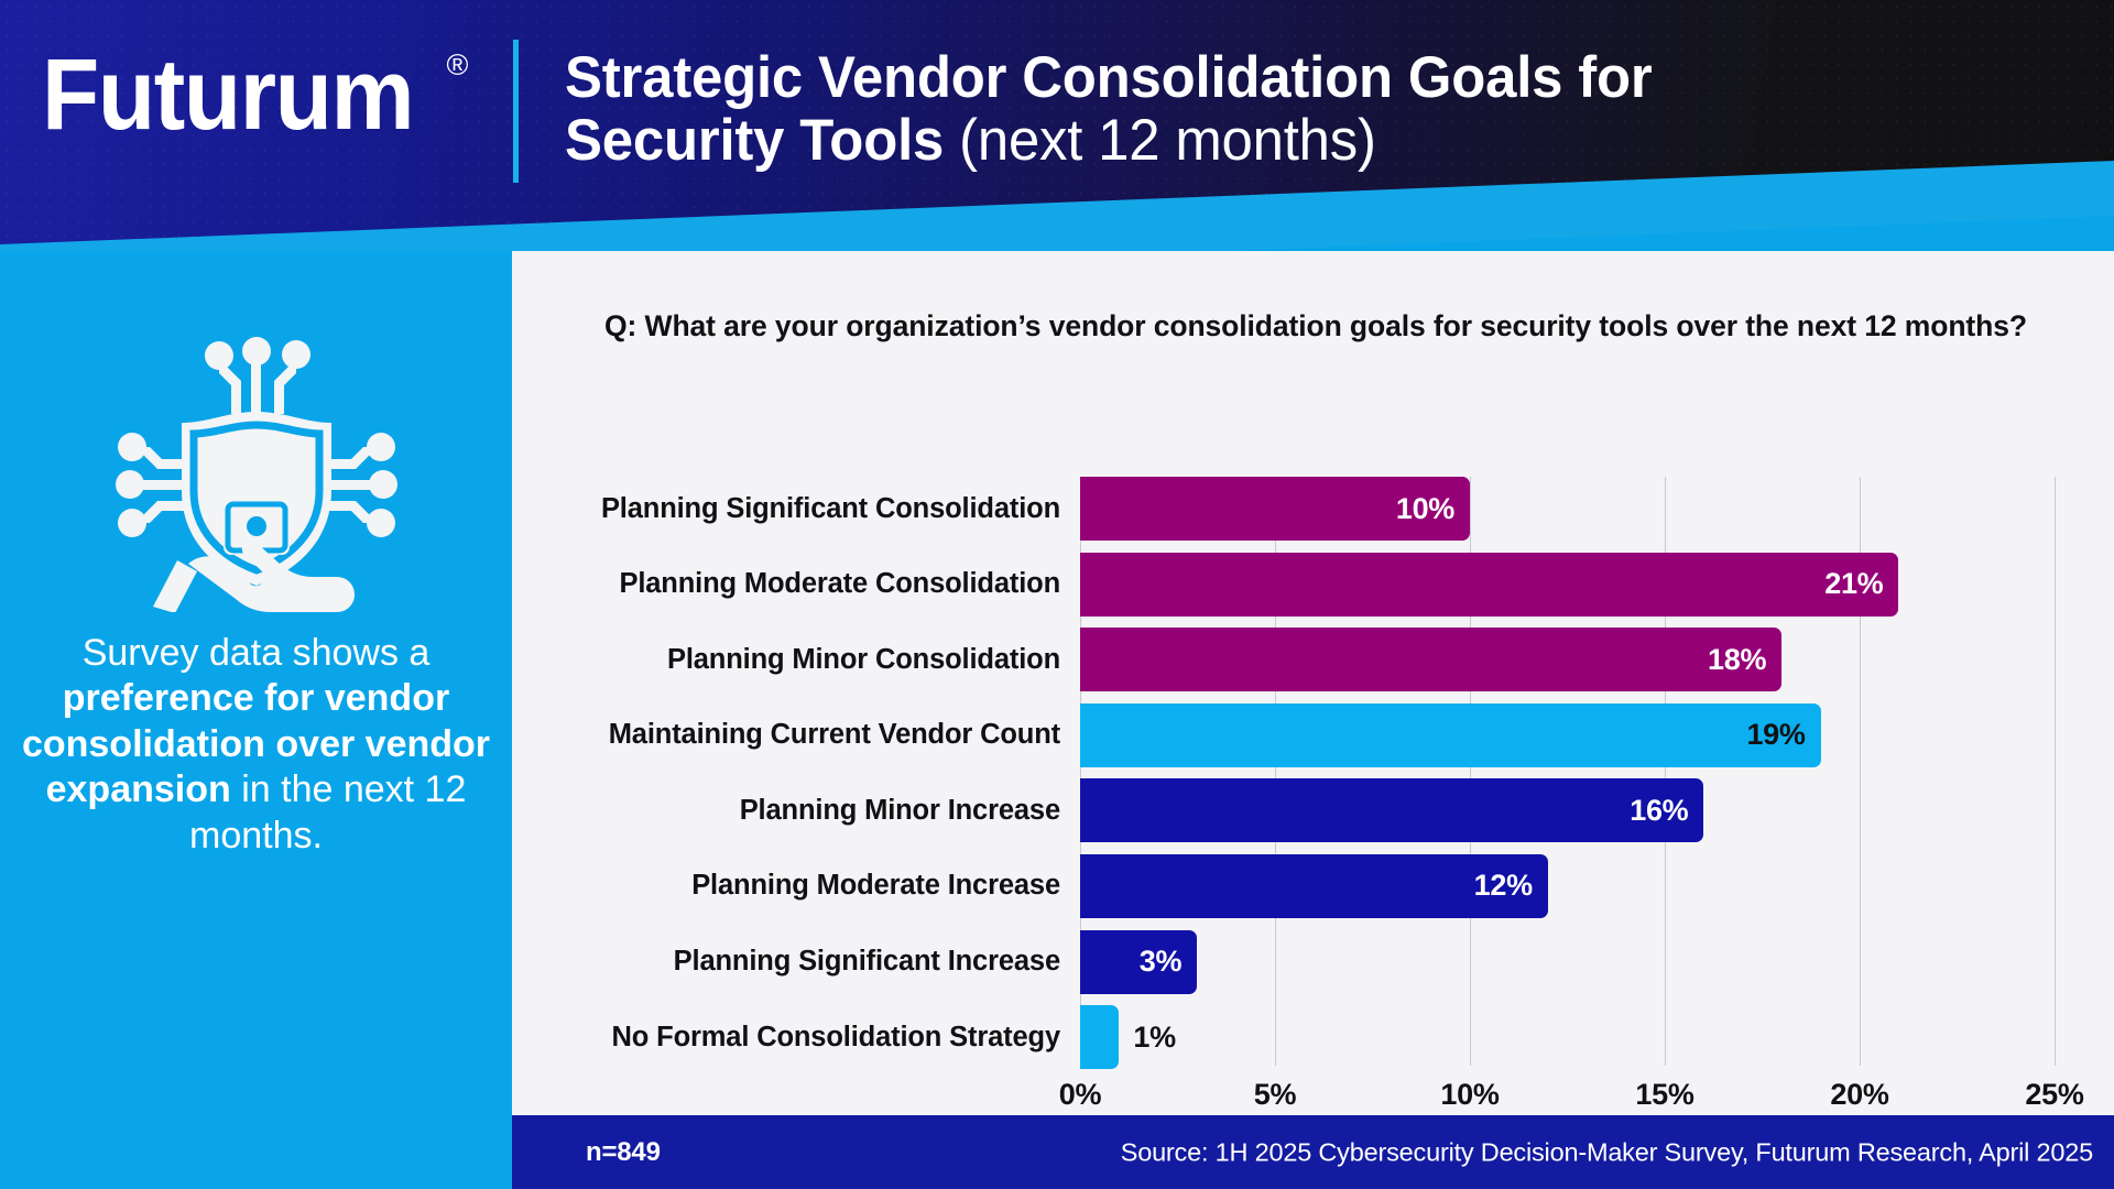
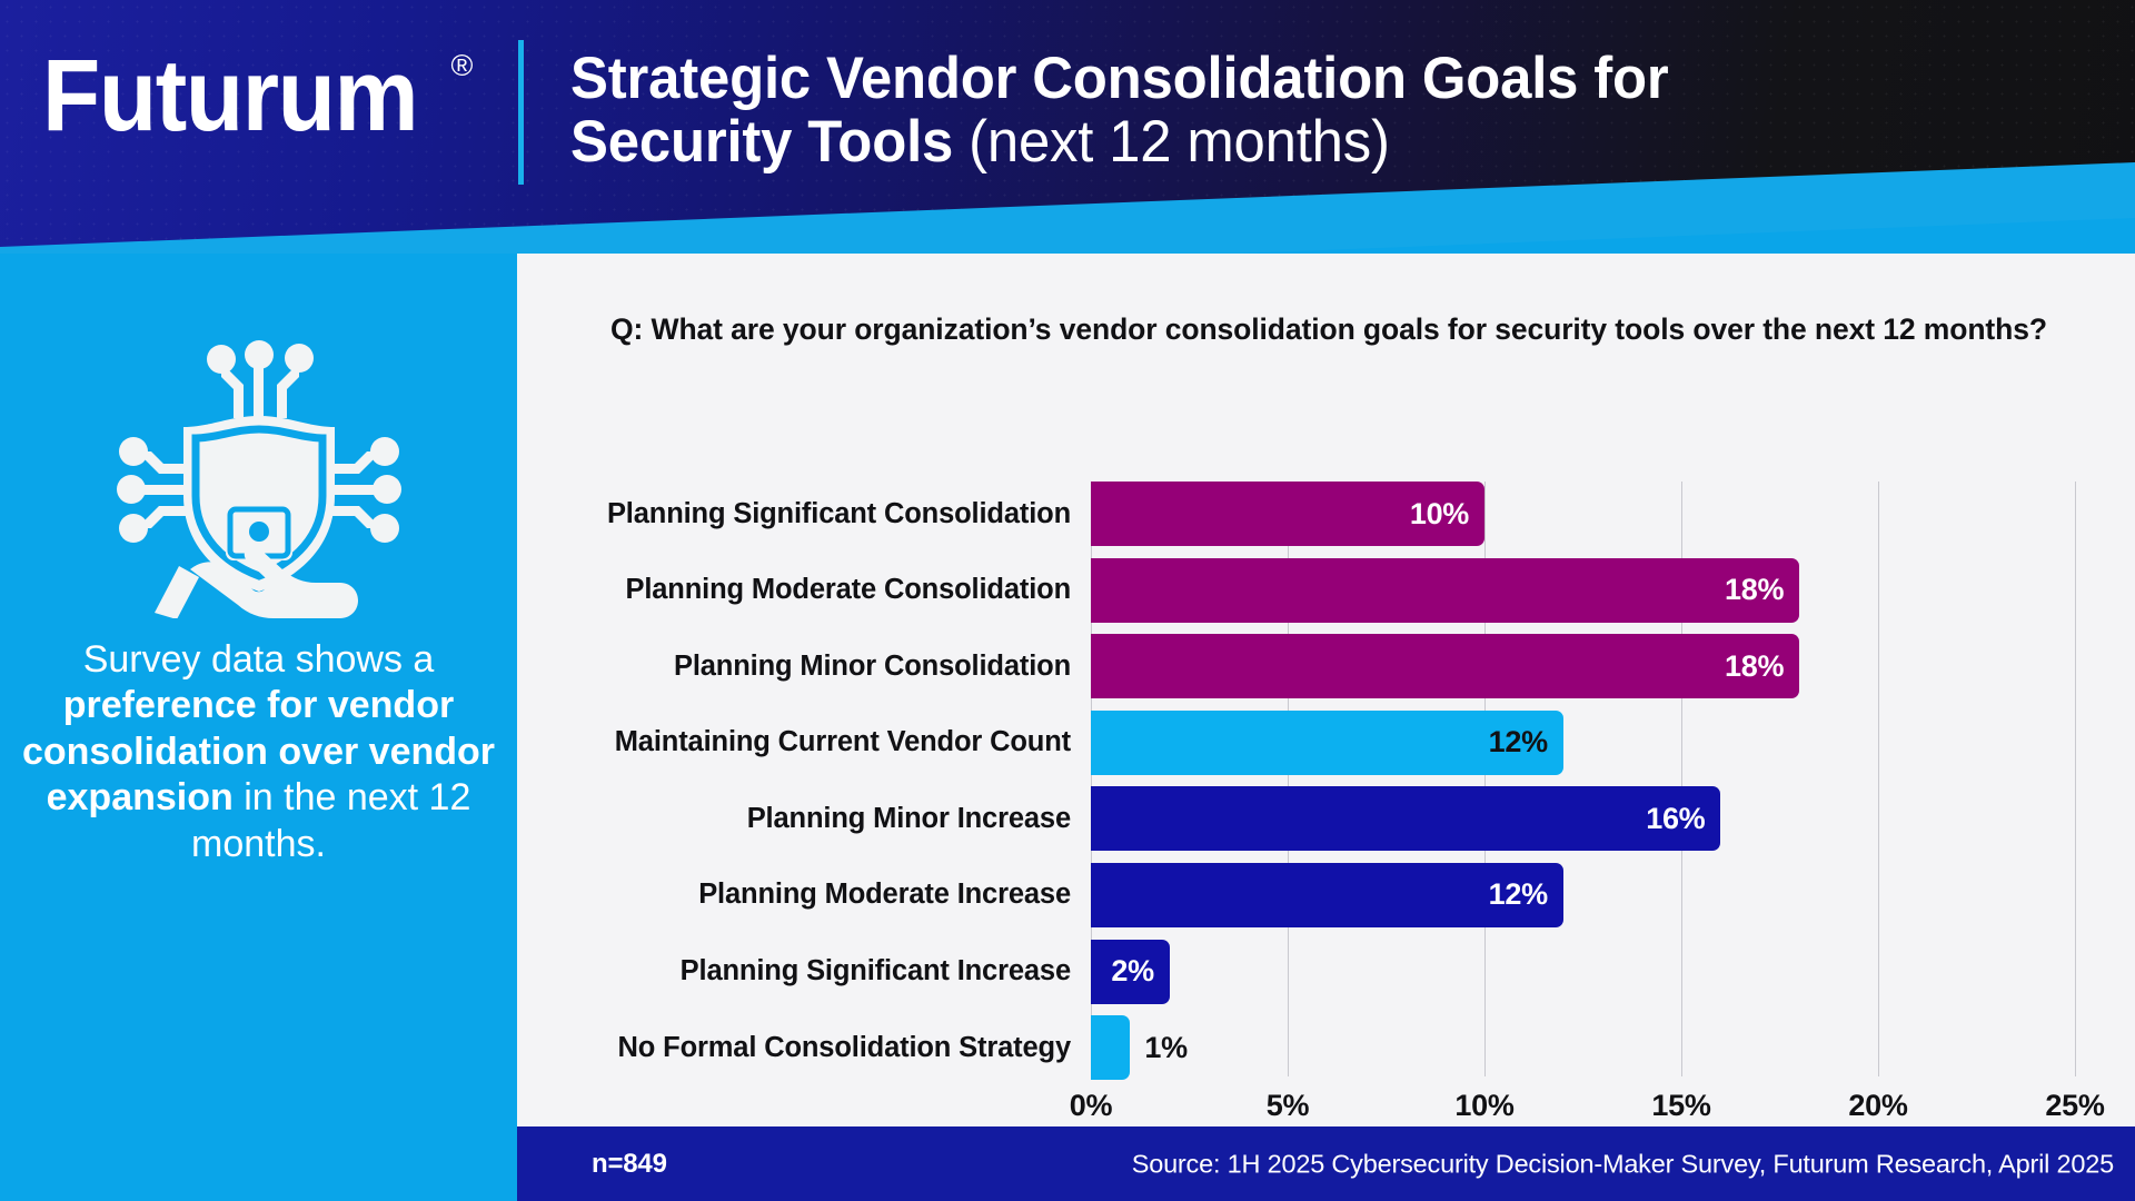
Planning Moderate Consolidation: 21% -> 18%
Maintaining Current Vendor Count: 19% -> 12%
Planning Significant Increase: 3% -> 2%
